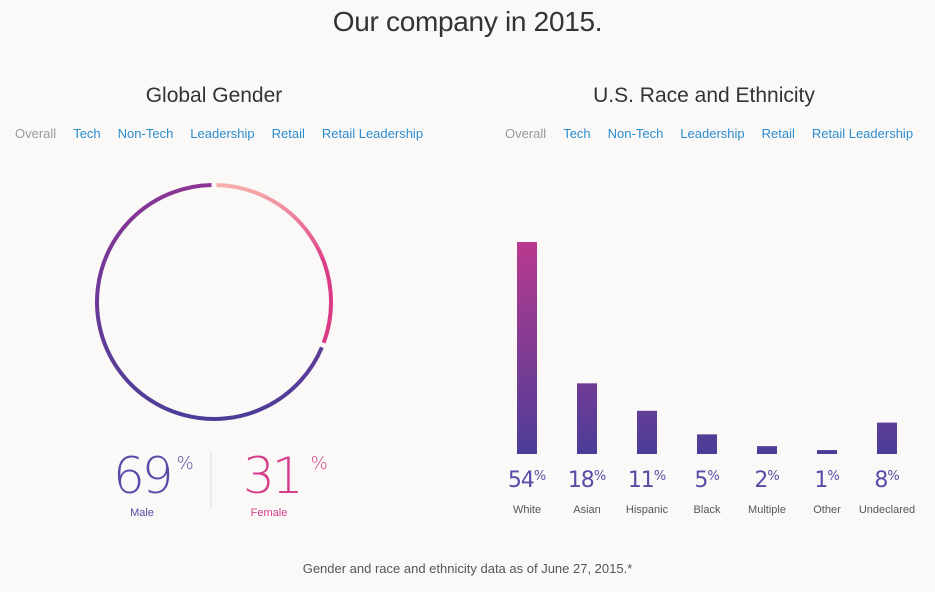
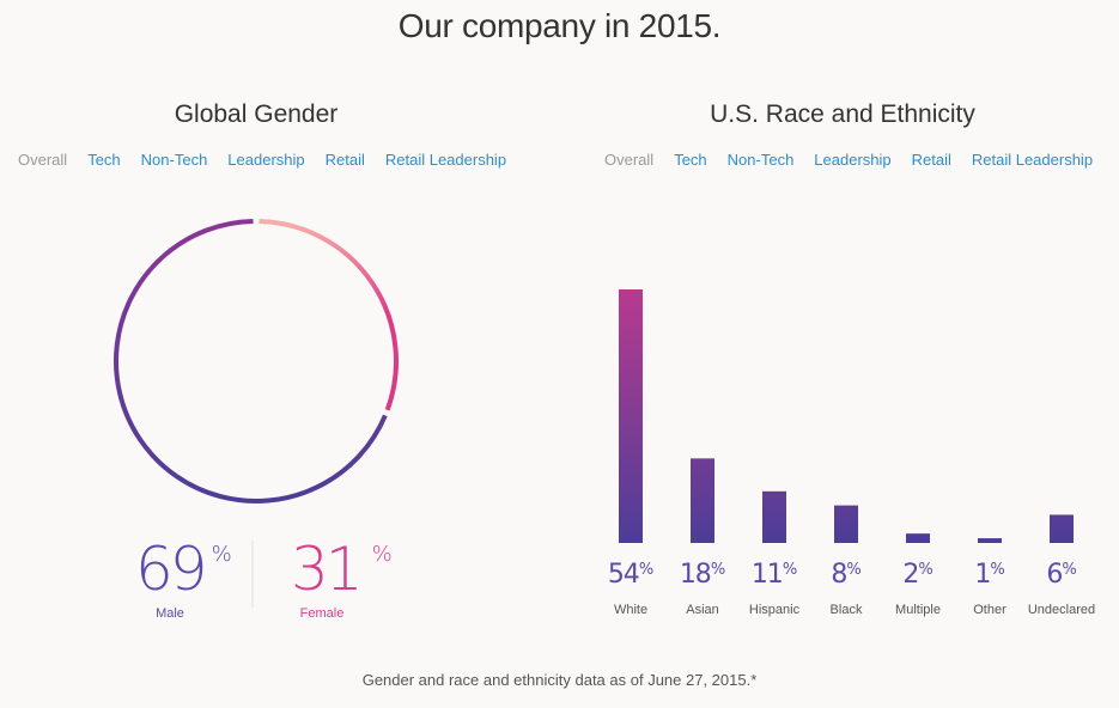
U.S. Race and Ethnicity/Black: 5 -> 8
U.S. Race and Ethnicity/Undeclared: 8 -> 6
